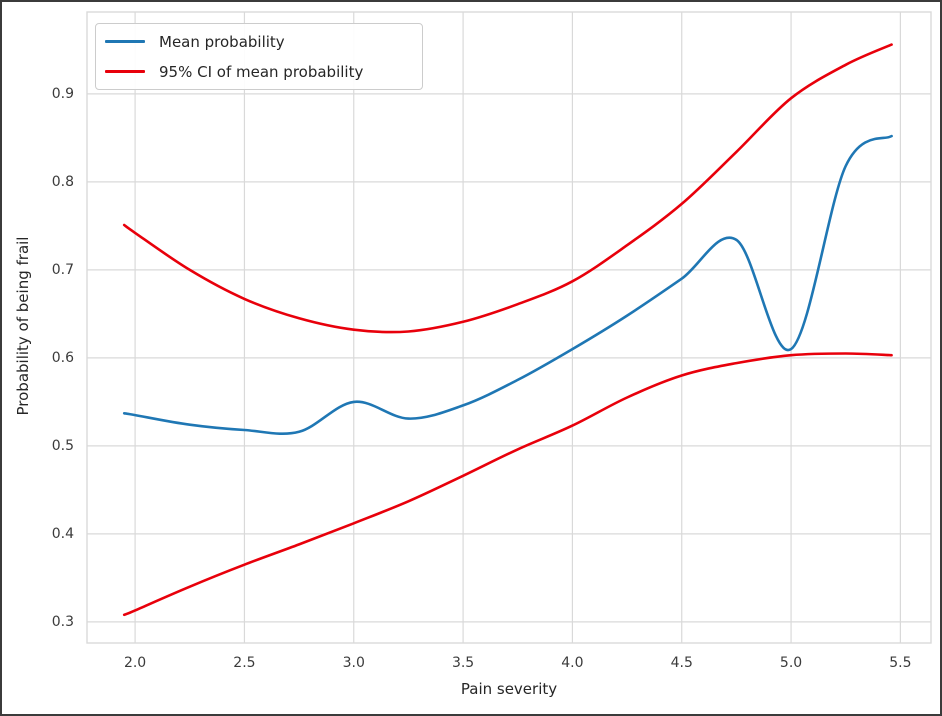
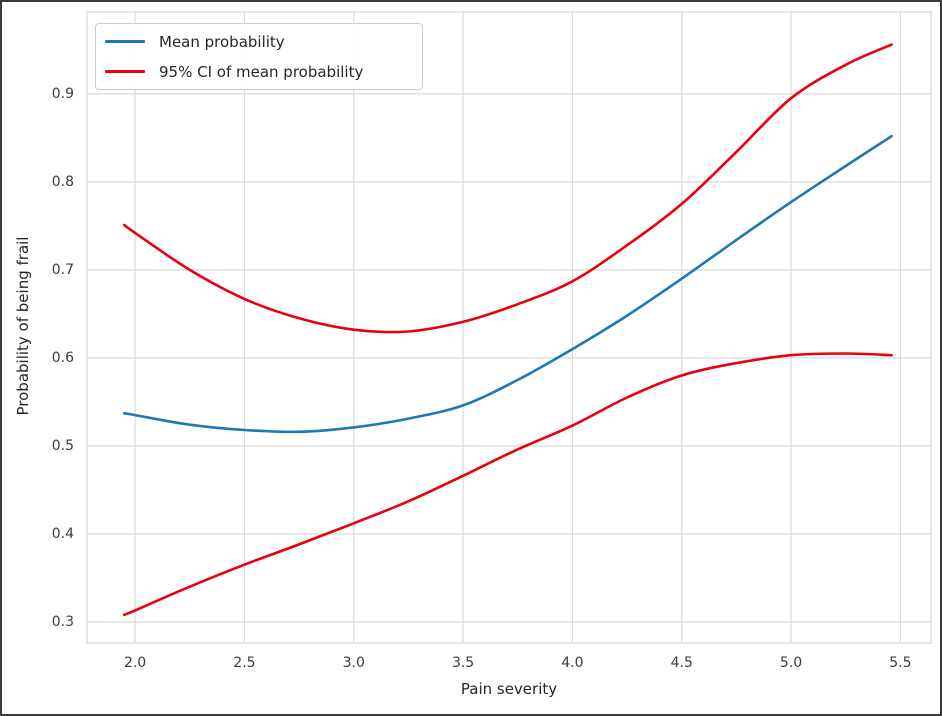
Mean probability/3.0: 0.55 -> 0.52
Mean probability/5.0: 0.61 -> 0.78
